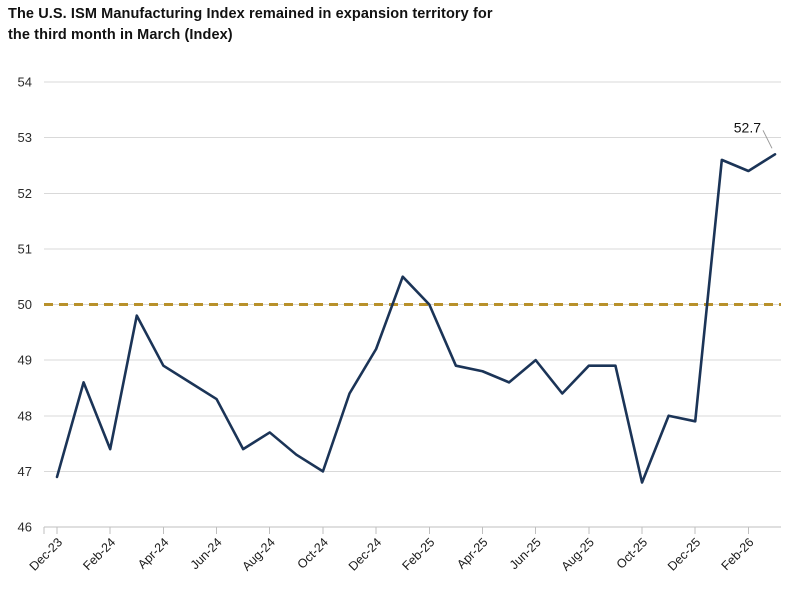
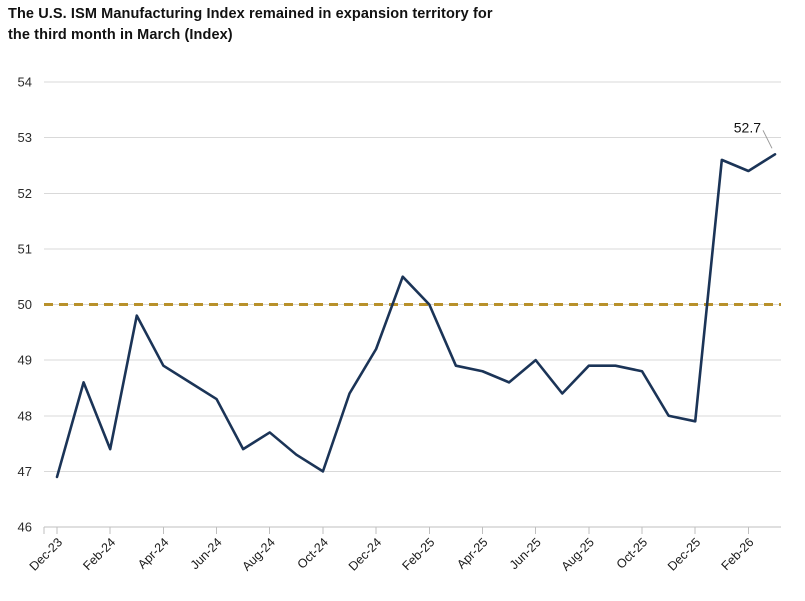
Oct-25: 46.8 -> 48.8
